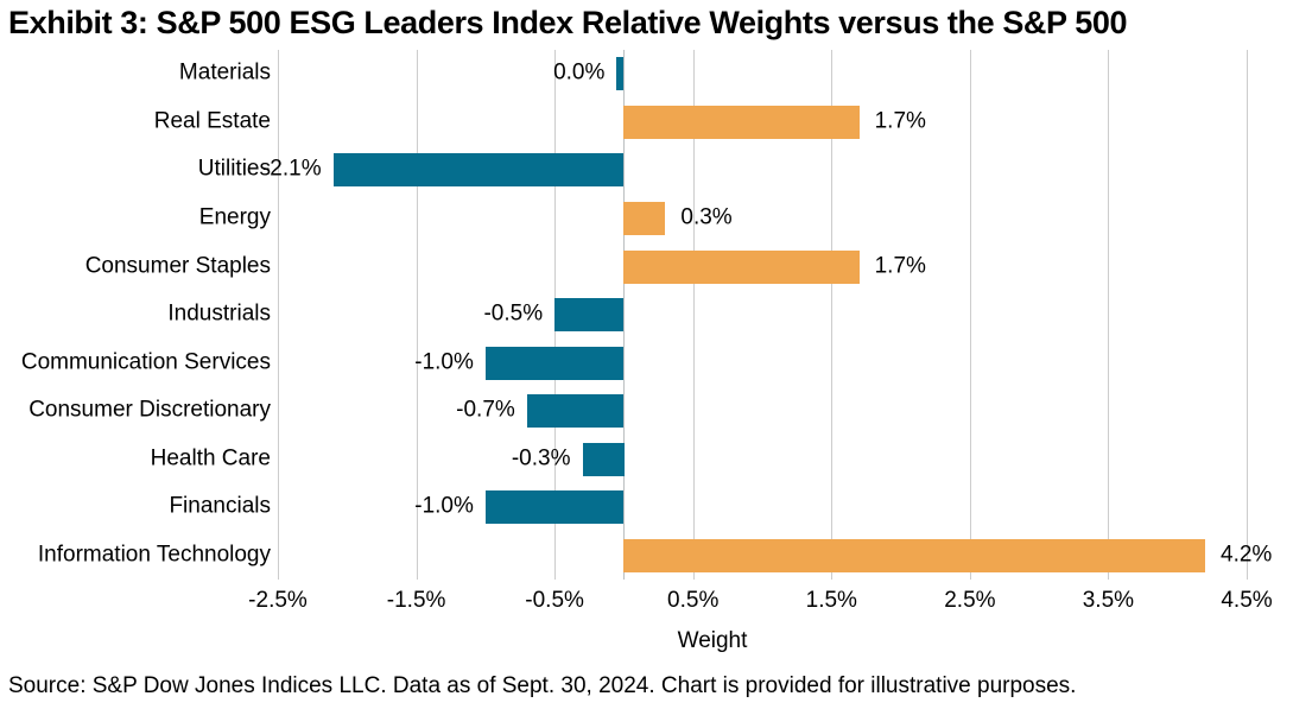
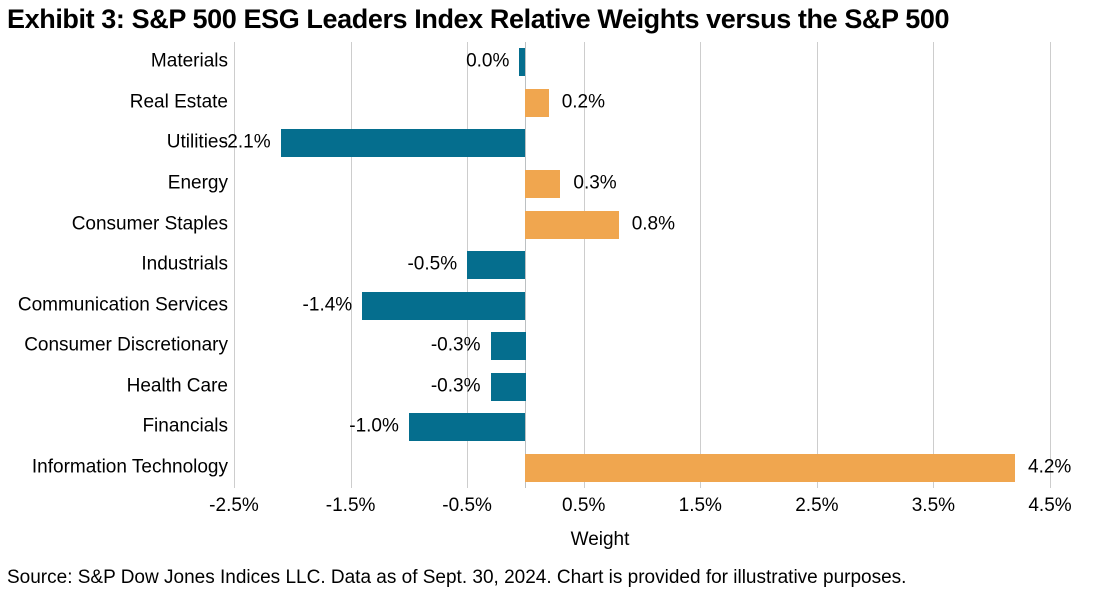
Real Estate: 1.7% -> 0.2%
Consumer Staples: 1.7% -> 0.8%
Communication Services: -1.0% -> -1.4%
Consumer Discretionary: -0.7% -> -0.3%
